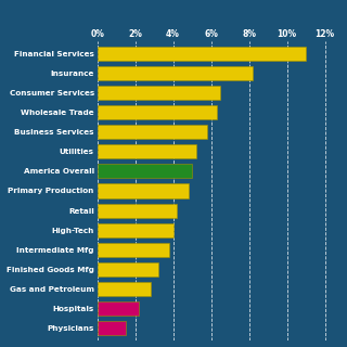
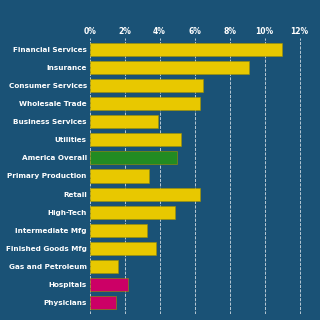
Insurance: 8.2% -> 9.1%
Business Services: 5.8% -> 3.9%
Primary Production: 4.8% -> 3.4%
Retail: 4.2% -> 6.3%
High-Tech: 4.0% -> 4.9%
Intermediate Mfg: 3.8% -> 3.3%
Finished Goods Mfg: 3.2% -> 3.8%
Gas and Petroleum: 2.8% -> 1.6%
